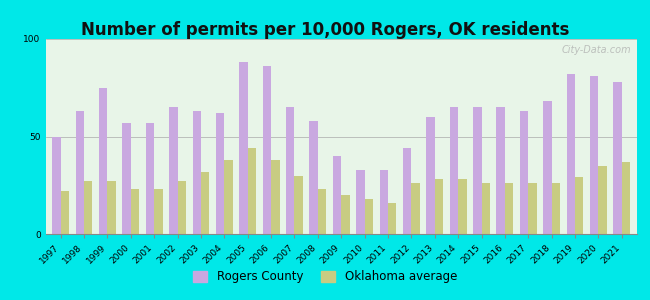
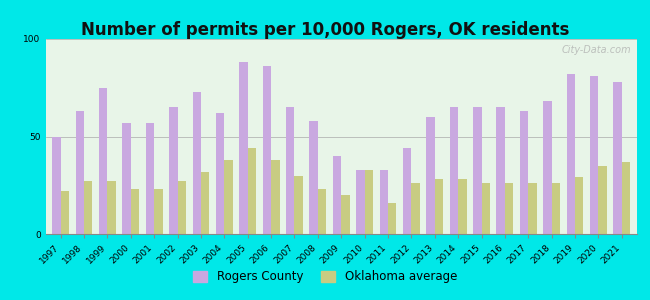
Rogers County/2003: 63 -> 73
Oklahoma average/2010: 18 -> 33
